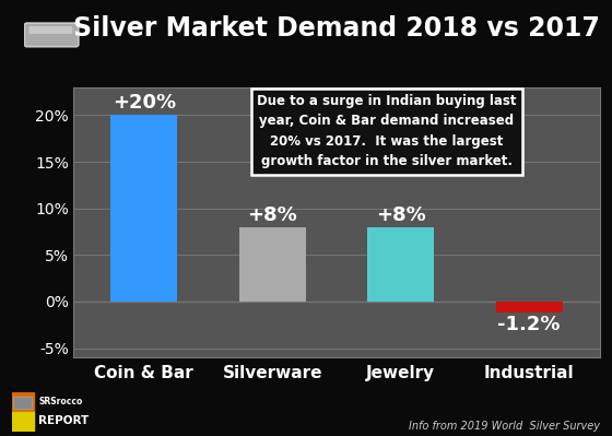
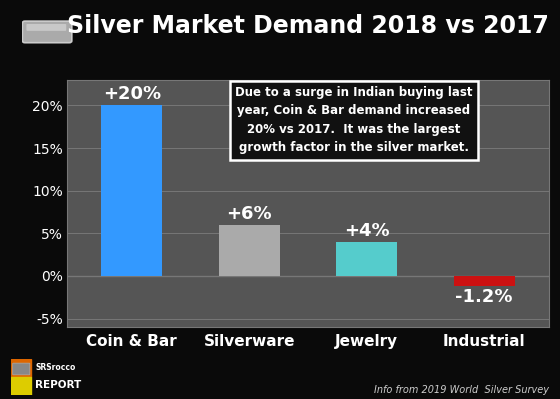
Silverware: +8% -> +6%
Jewelry: +8% -> +4%
